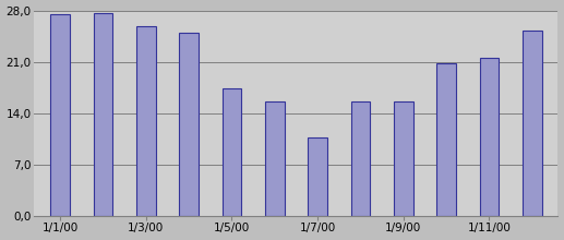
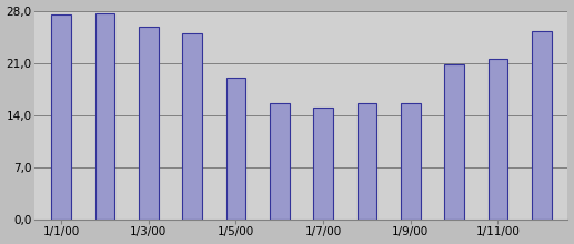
1/5/00: 17,4 -> 19,0
1/7/00: 10,6 -> 15,0
